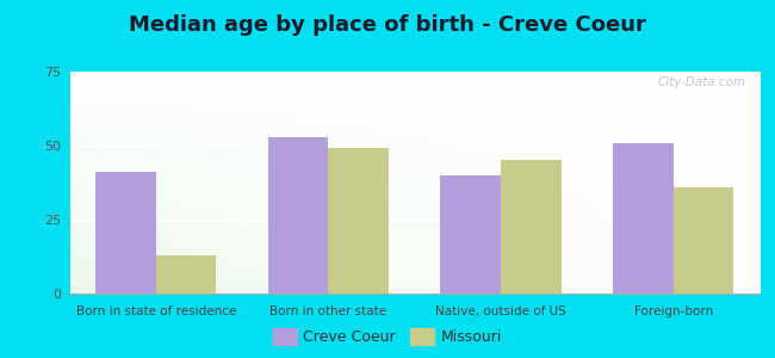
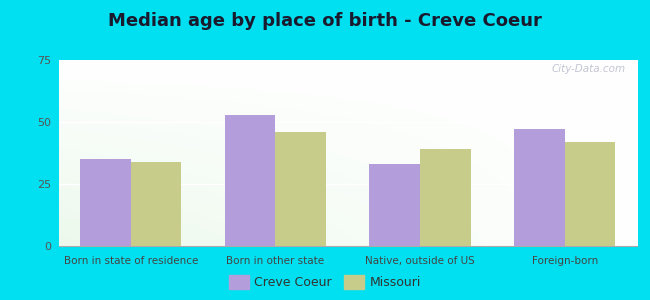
Creve Coeur/Born in state of residence: 41 -> 35
Missouri/Born in state of residence: 13 -> 34
Missouri/Born in other state: 49 -> 46
Creve Coeur/Native, outside of US: 40 -> 33
Missouri/Native, outside of US: 45 -> 39
Creve Coeur/Foreign-born: 51 -> 47
Missouri/Foreign-born: 36 -> 42
